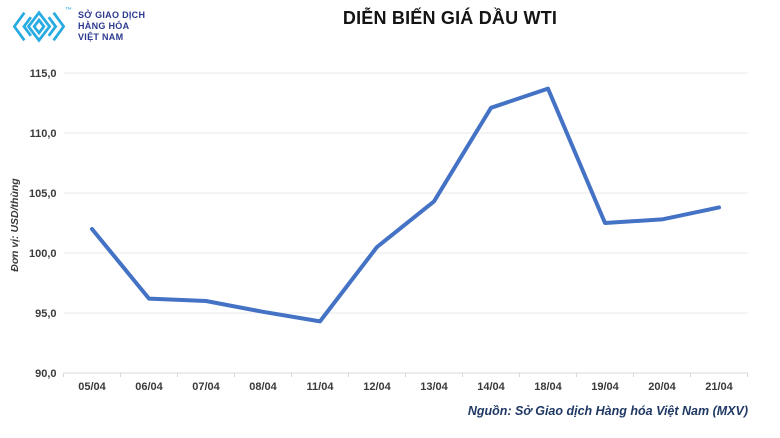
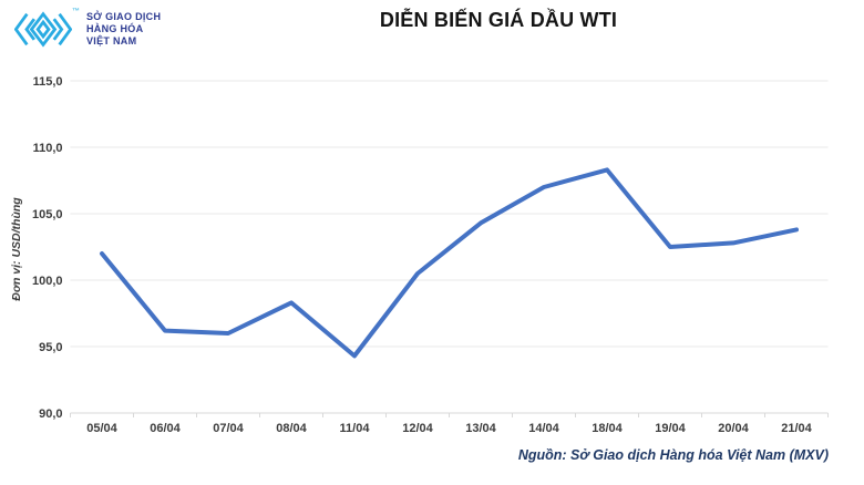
08/04: 95,1 -> 98,3
14/04: 112,1 -> 107,0
18/04: 113,7 -> 108,3
